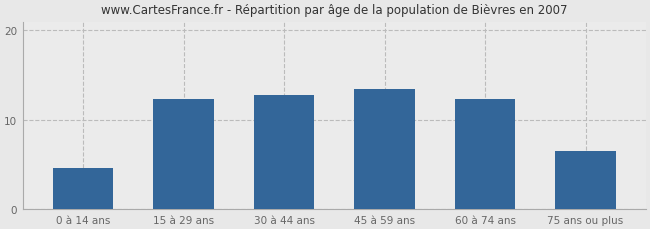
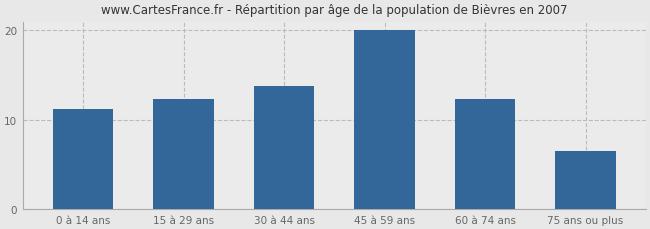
0 à 14 ans: 4.6 -> 11.2
30 à 44 ans: 12.8 -> 13.8
45 à 59 ans: 13.4 -> 20.0
